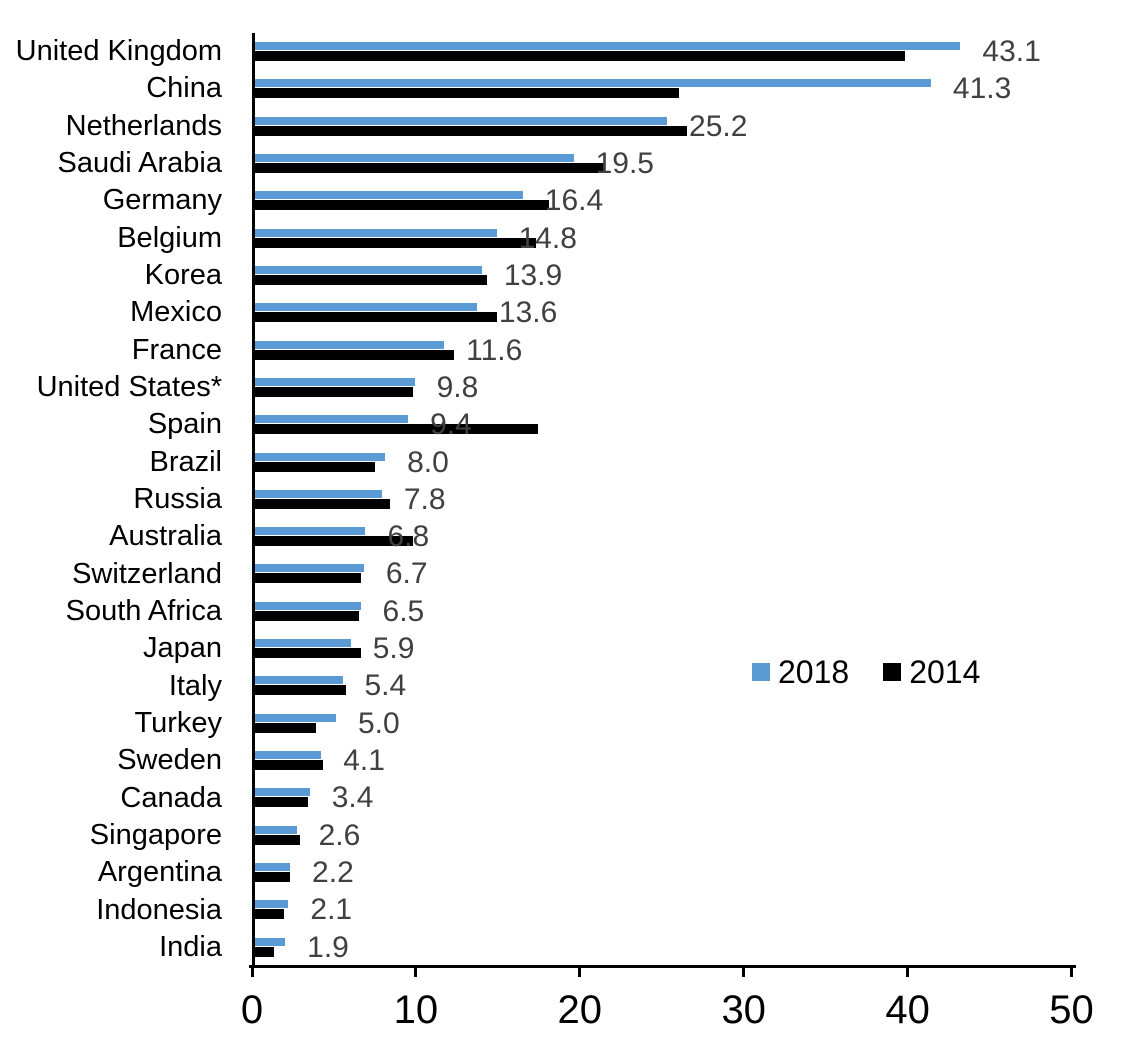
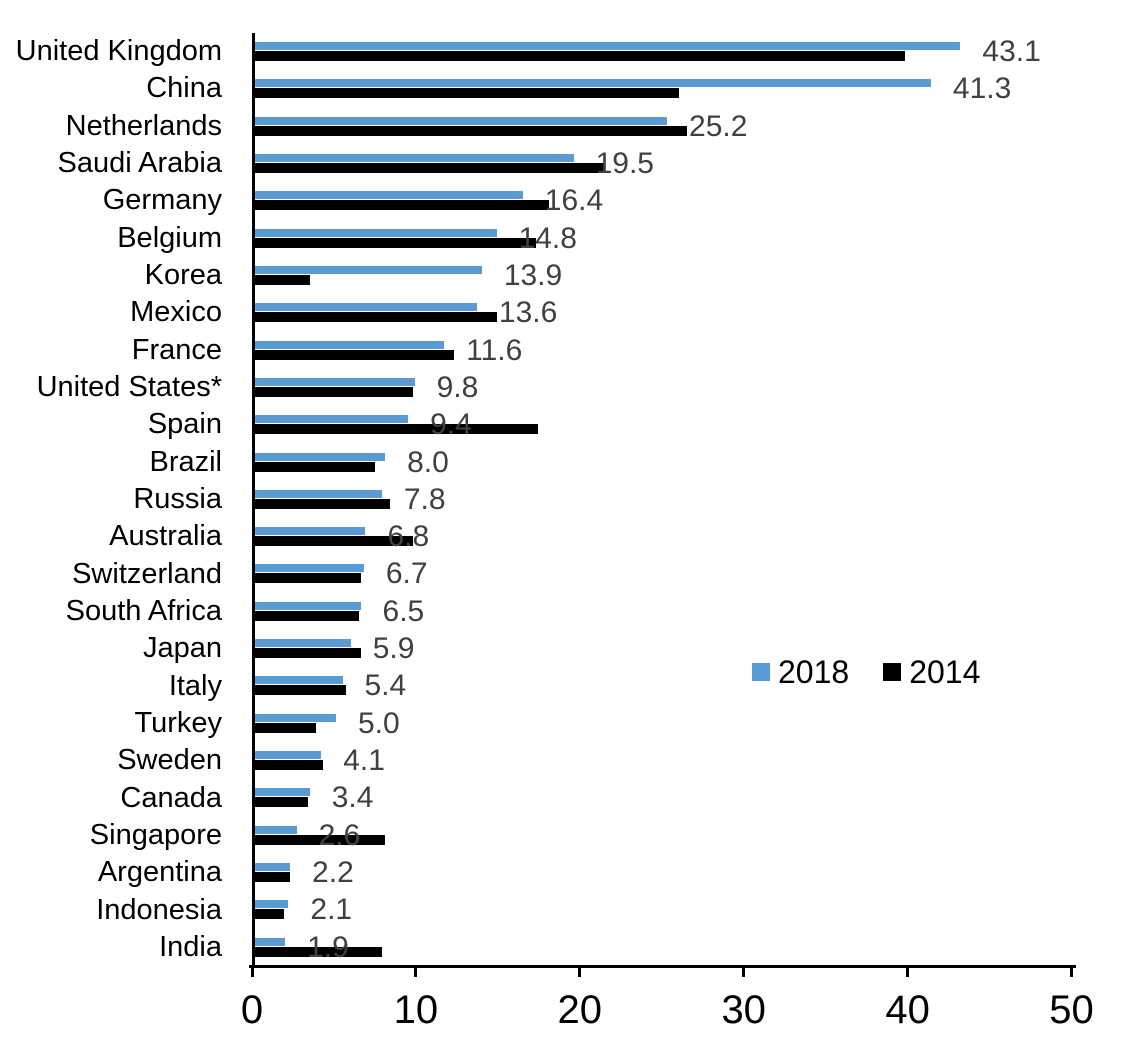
2014/Korea: 14.2 -> 3.4
2014/Singapore: 2.8 -> 8.0
2014/India: 1.2 -> 7.8
